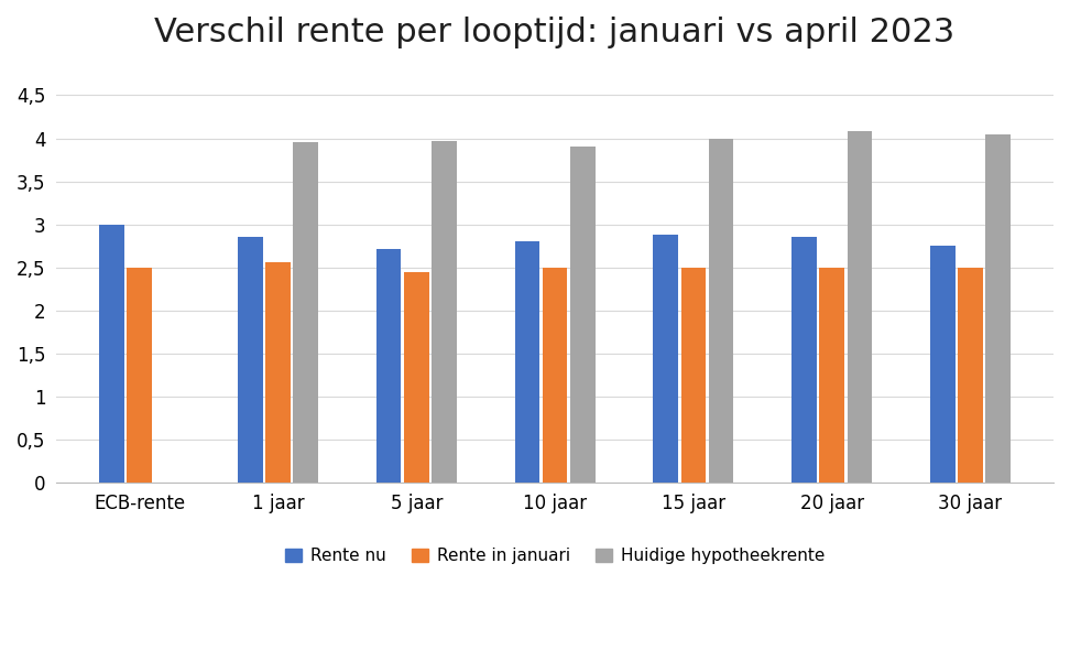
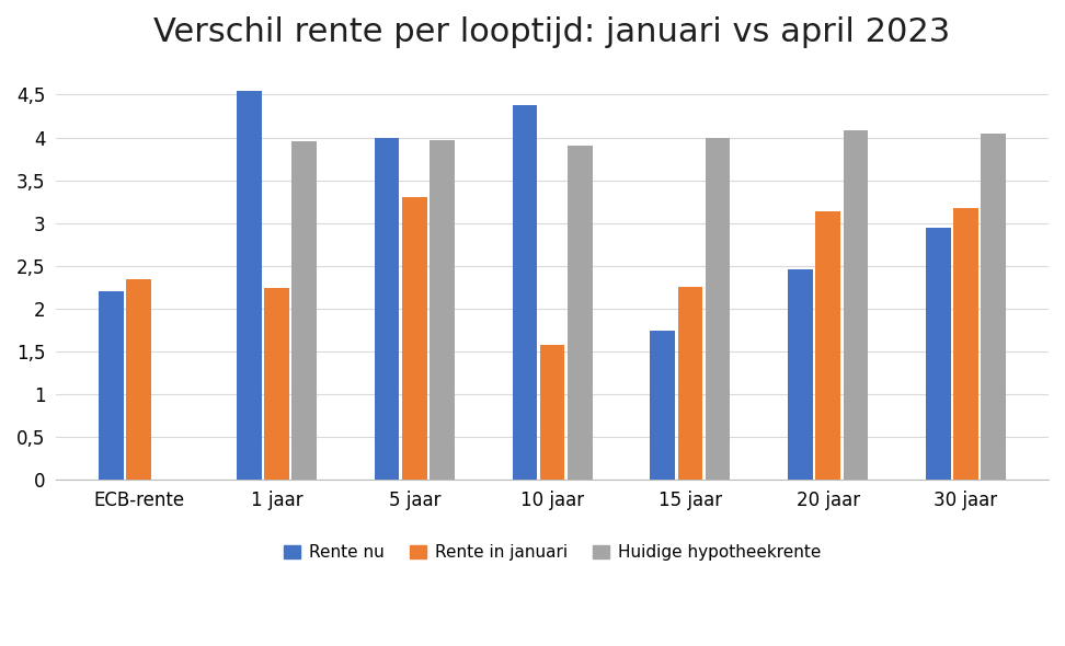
Rente nu/ECB-rente: 3,00 -> 2,20
Rente in januari/ECB-rente: 2,50 -> 2,34
Rente nu/1 jaar: 2,86 -> 4,54
Rente in januari/1 jaar: 2,56 -> 2,24
Rente nu/5 jaar: 2,72 -> 4,00
Rente in januari/5 jaar: 2,45 -> 3,30
Rente nu/10 jaar: 2,80 -> 4,38
Rente in januari/10 jaar: 2,50 -> 1,58
Rente nu/15 jaar: 2,88 -> 1,74
Rente in januari/15 jaar: 2,50 -> 2,26
Rente nu/20 jaar: 2,86 -> 2,46
Rente in januari/20 jaar: 2,50 -> 3,14
Rente nu/30 jaar: 2,76 -> 2,94
Rente in januari/30 jaar: 2,50 -> 3,18
